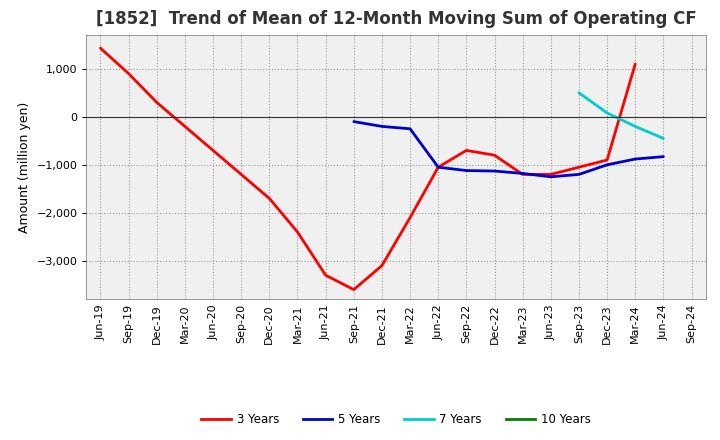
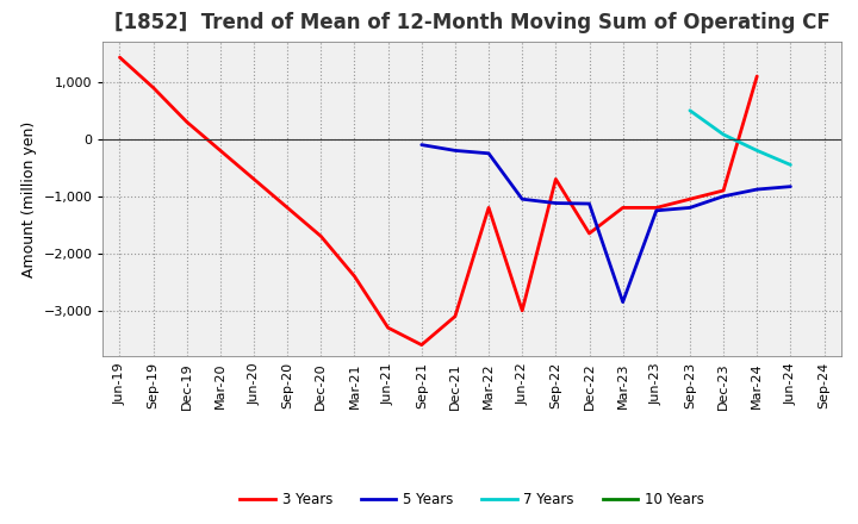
3 Years/Mar-22: -2,100 -> -1,200
3 Years/Jun-22: -1,050 -> -3,000
3 Years/Dec-22: -800 -> -1,650
5 Years/Mar-23: -1,180 -> -2,850
